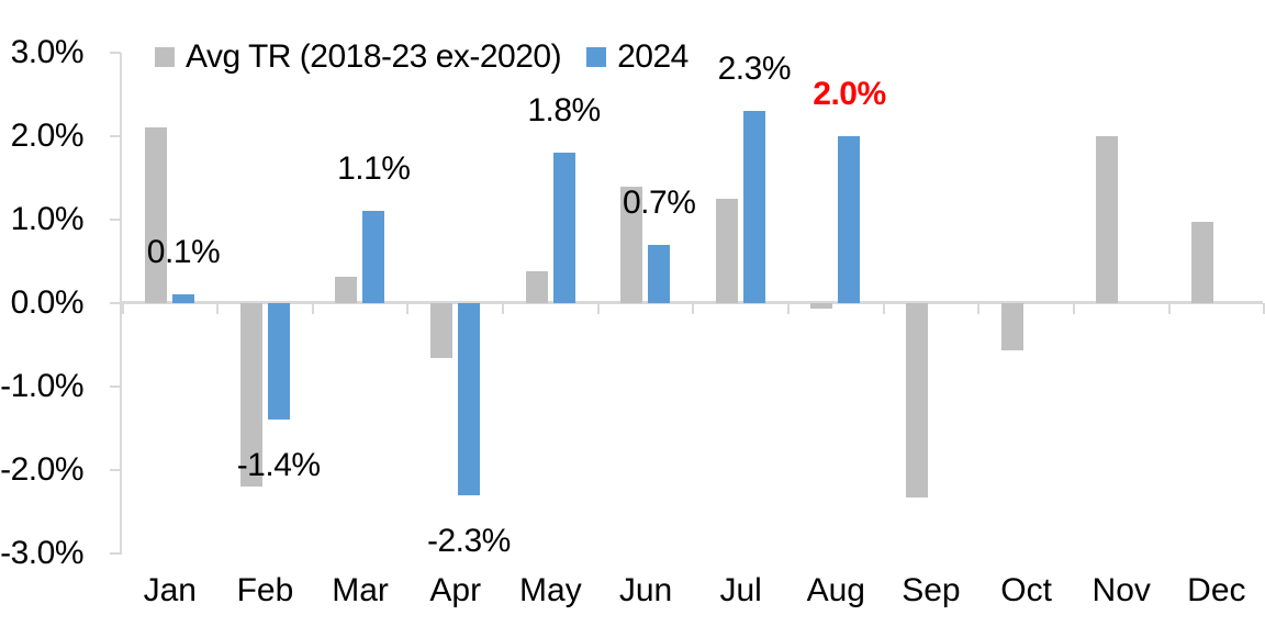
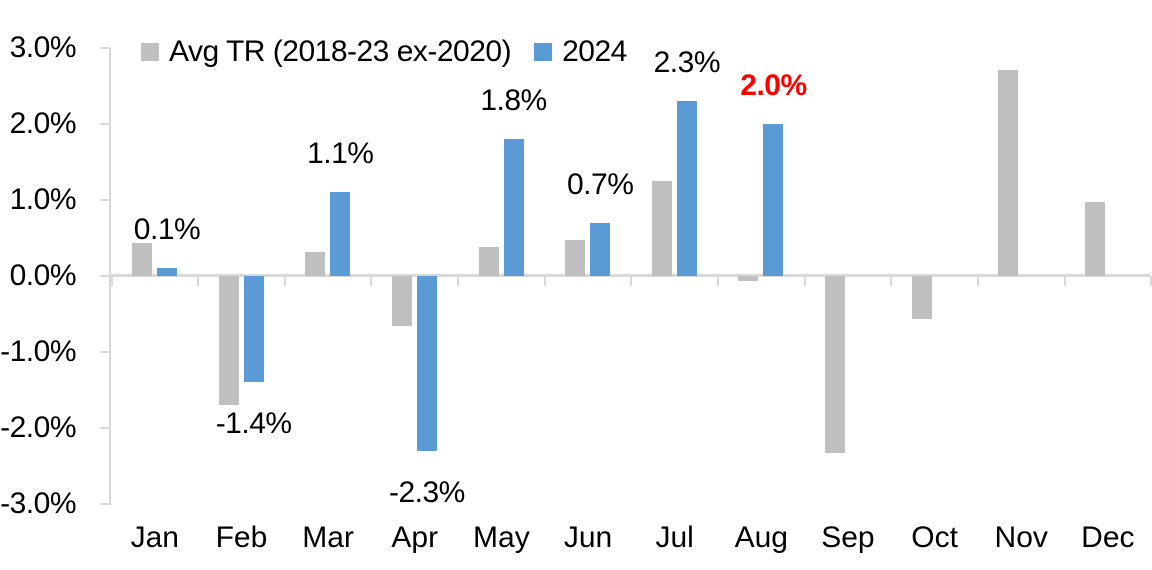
Avg TR (2018-23 ex-2020)/Jan: 2.1% -> 0.4%
Avg TR (2018-23 ex-2020)/Feb: -2.2% -> -1.7%
Avg TR (2018-23 ex-2020)/Jun: 1.4% -> 0.5%
Avg TR (2018-23 ex-2020)/Nov: 2.0% -> 2.7%
